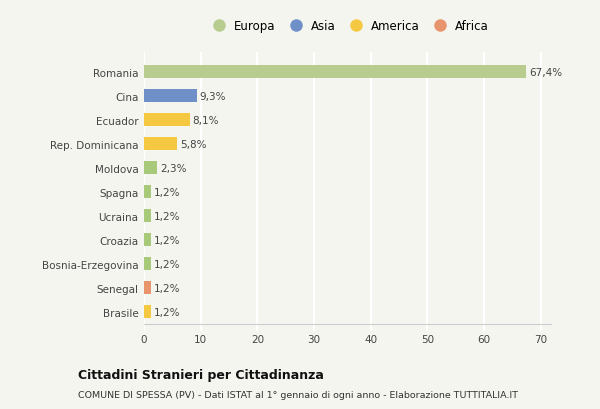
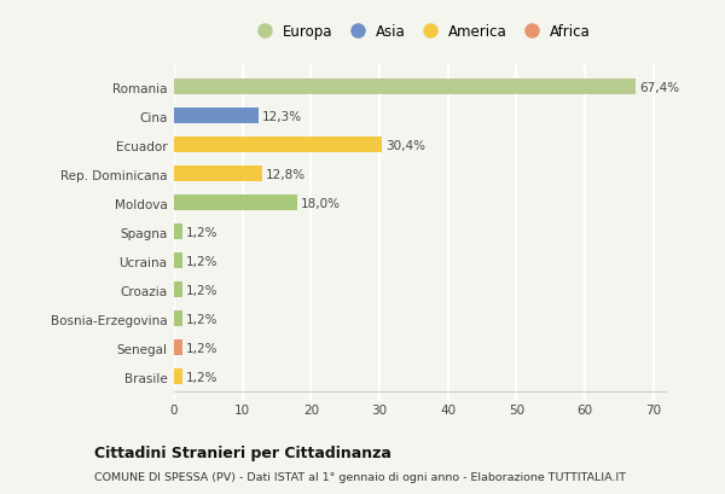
Cina: 9,3% -> 12,3%
Ecuador: 8,1% -> 30,4%
Rep. Dominicana: 5,8% -> 12,8%
Moldova: 2,3% -> 18,0%
